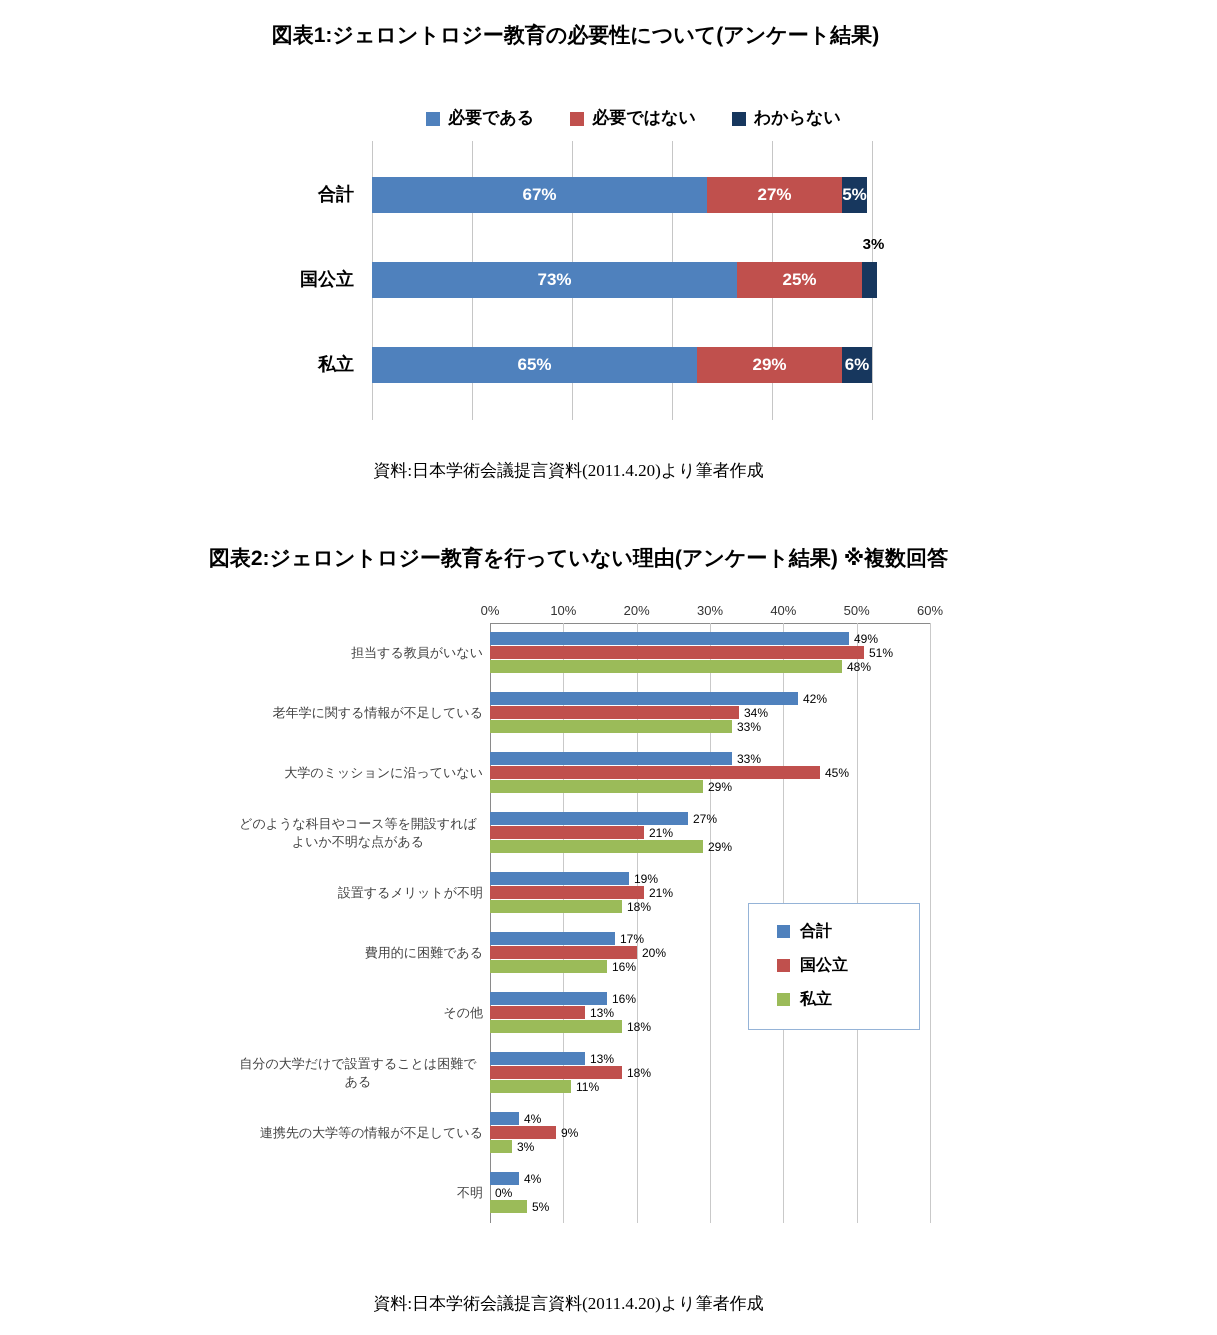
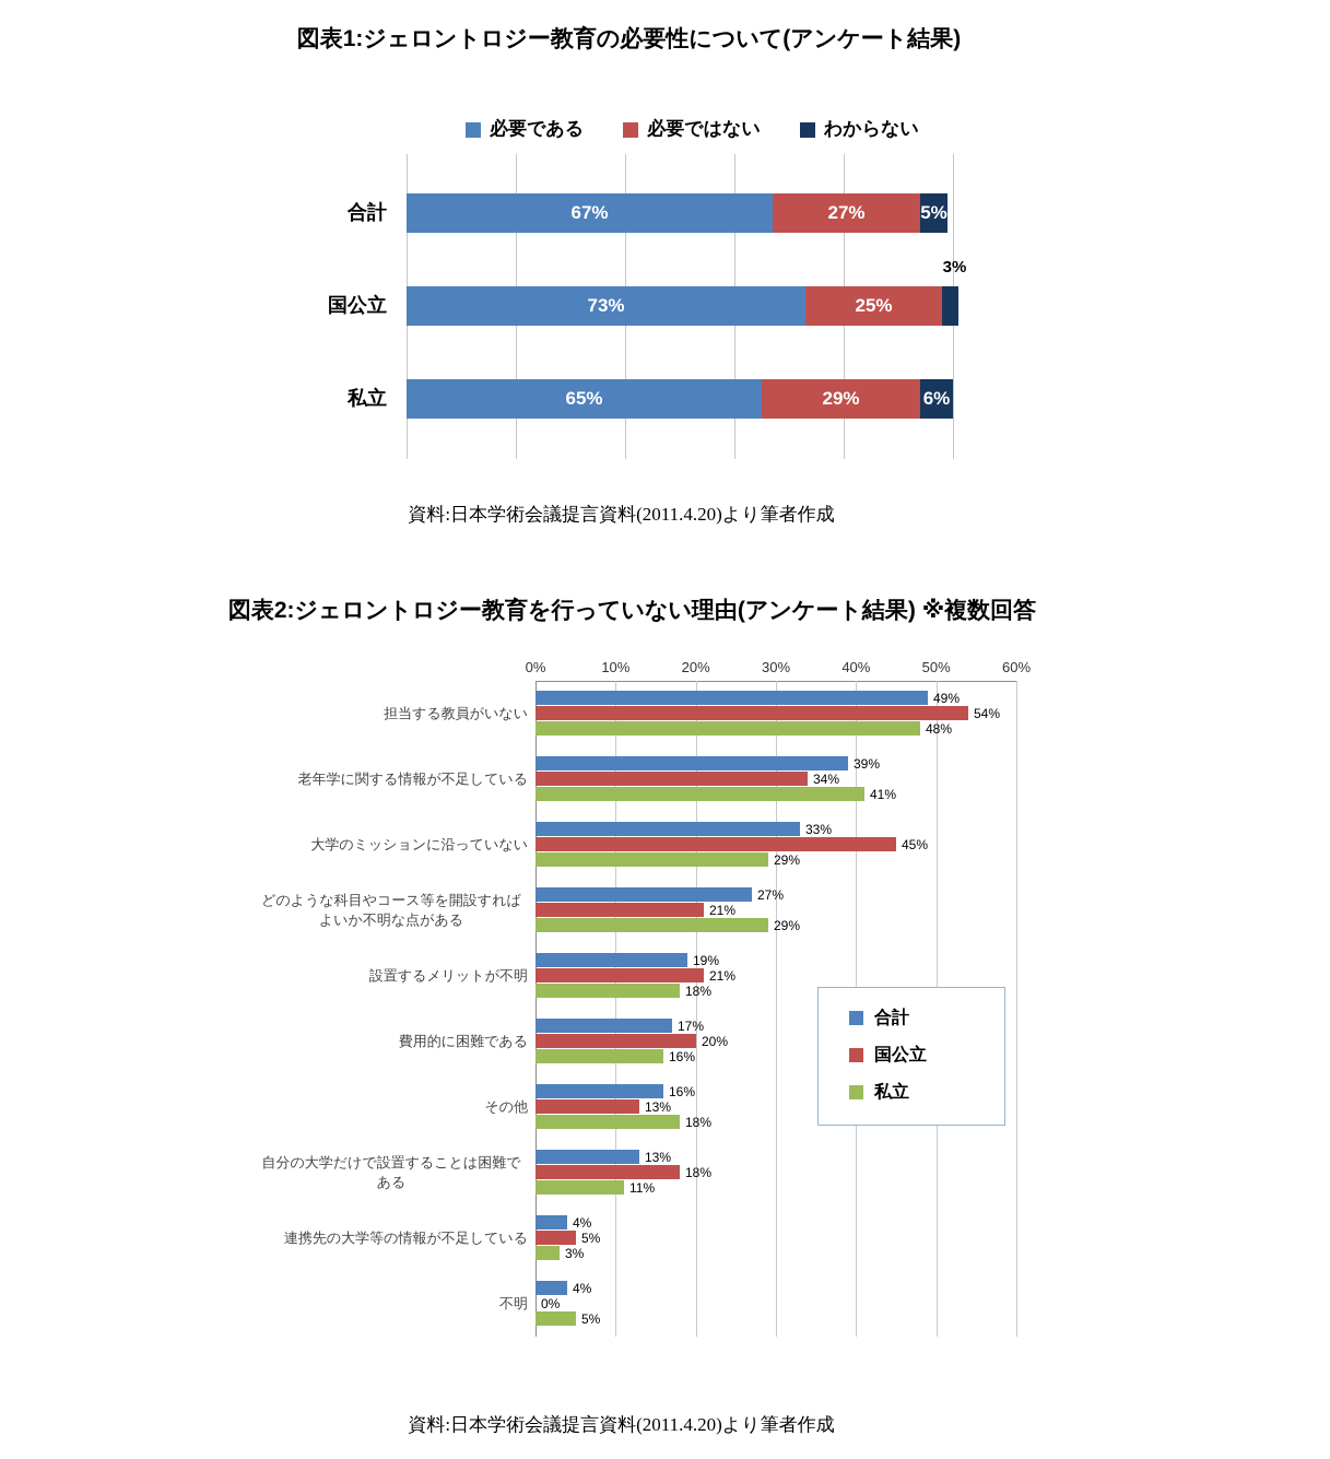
図表2:ジェロントロジー教育を行っていない理由(アンケート結果) ※複数回答/国公立/担当する教員がいない: 51% -> 54%
図表2:ジェロントロジー教育を行っていない理由(アンケート結果) ※複数回答/合計/老年学に関する情報が不足している: 42% -> 39%
図表2:ジェロントロジー教育を行っていない理由(アンケート結果) ※複数回答/私立/老年学に関する情報が不足している: 33% -> 41%
図表2:ジェロントロジー教育を行っていない理由(アンケート結果) ※複数回答/国公立/連携先の大学等の情報が不足している: 9% -> 5%
